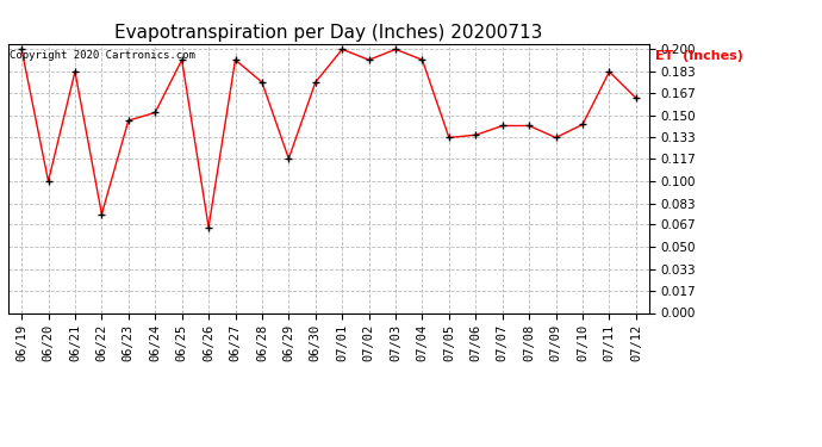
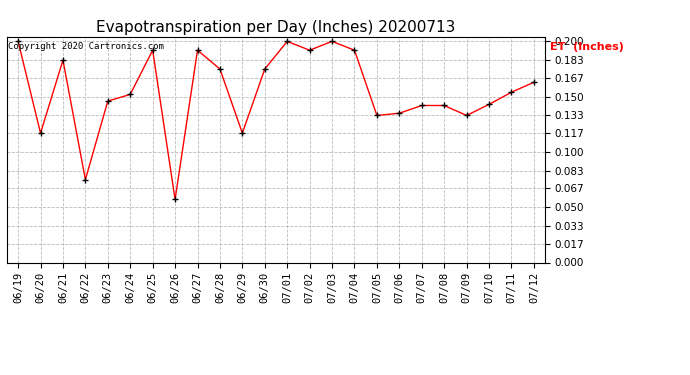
06/20: 0.100 -> 0.117
06/26: 0.065 -> 0.057
07/11: 0.183 -> 0.154
